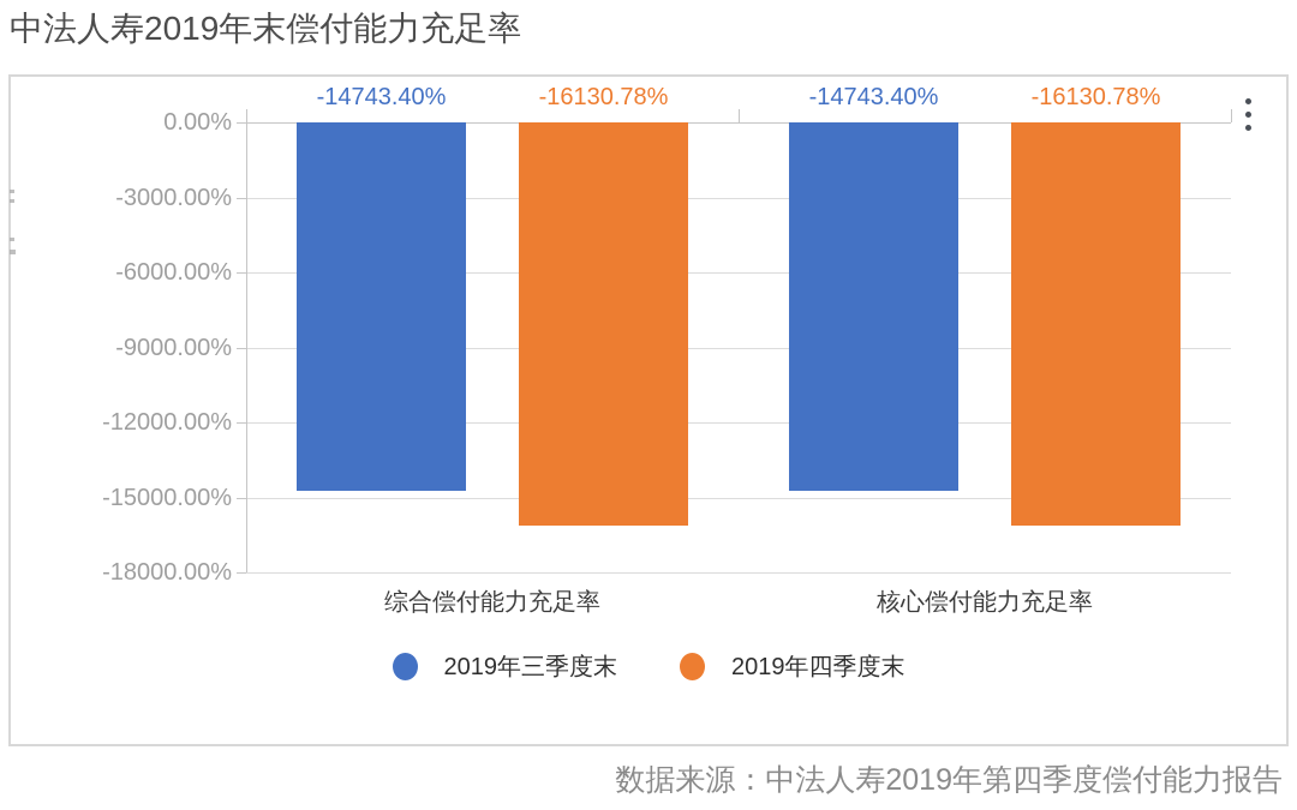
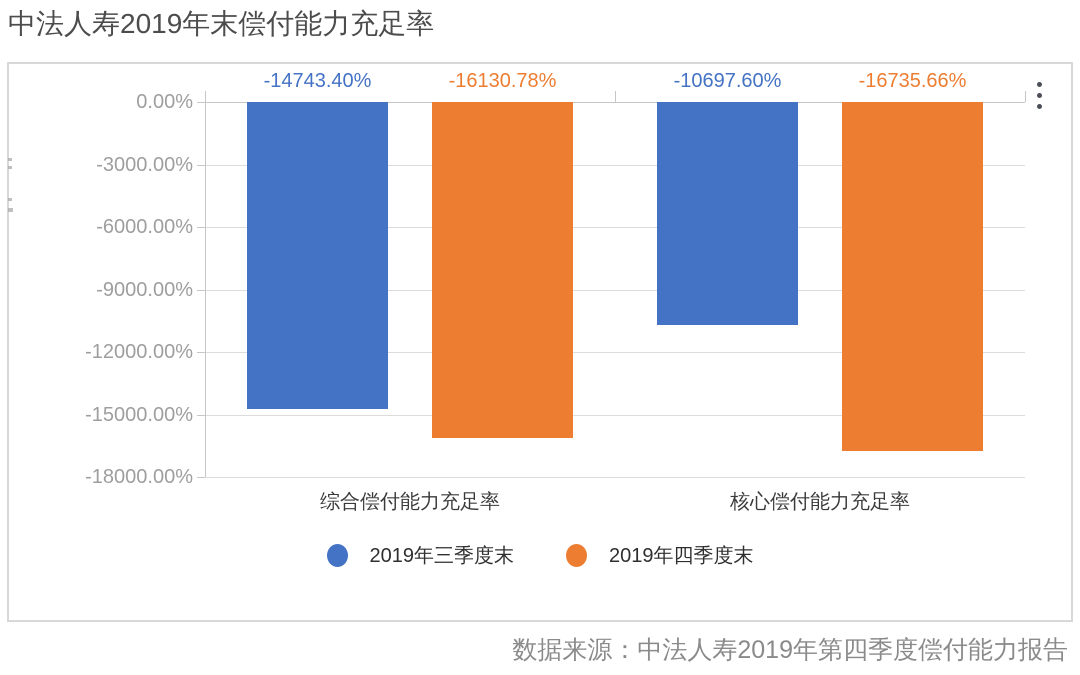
2019年三季度末/核心偿付能力充足率: -14743.40% -> -10697.60%
2019年四季度末/核心偿付能力充足率: -16130.78% -> -16735.66%
